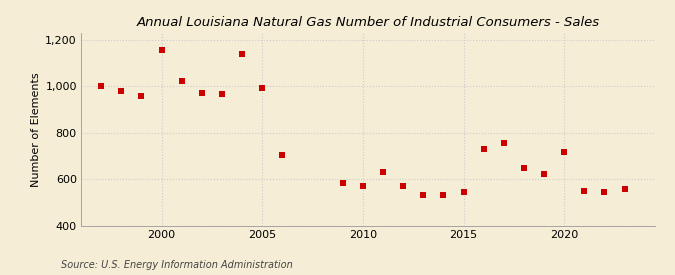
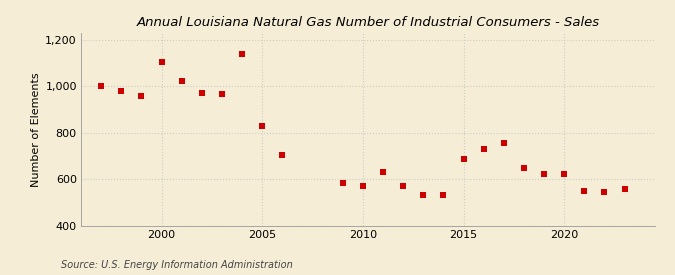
2000: 1,155 -> 1,105
2005: 995 -> 828
2015: 545 -> 688
2020: 715 -> 620
